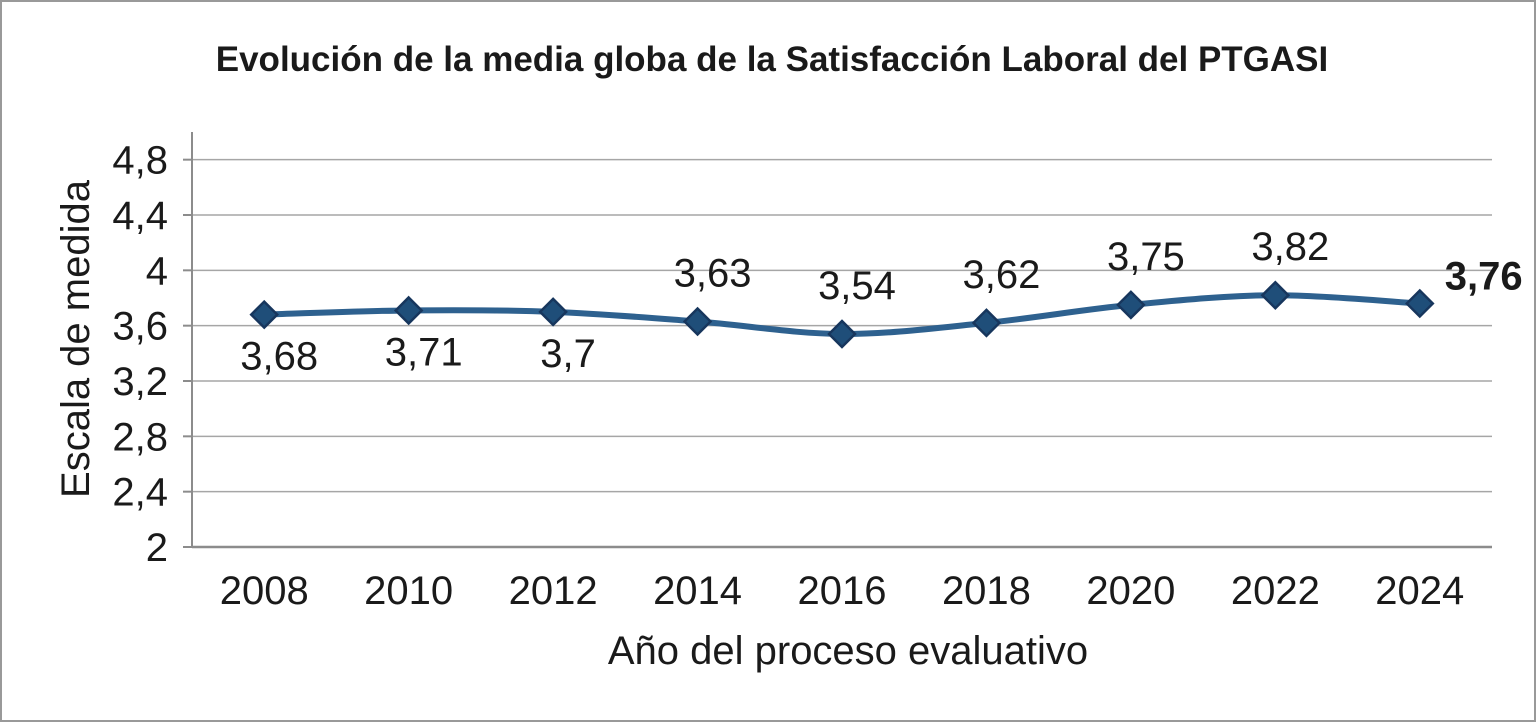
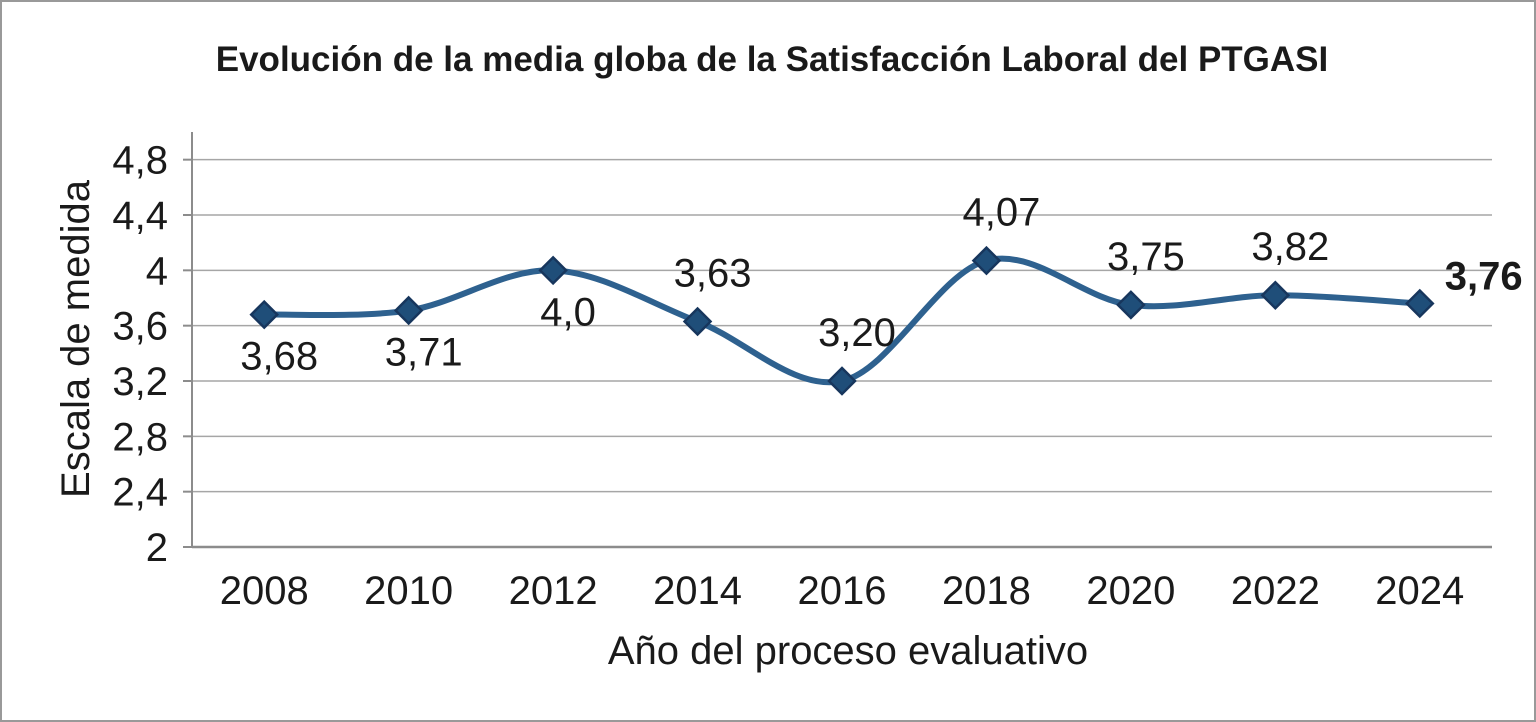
2012: 3,7 -> 4,0
2016: 3,54 -> 3,20
2018: 3,62 -> 4,07
